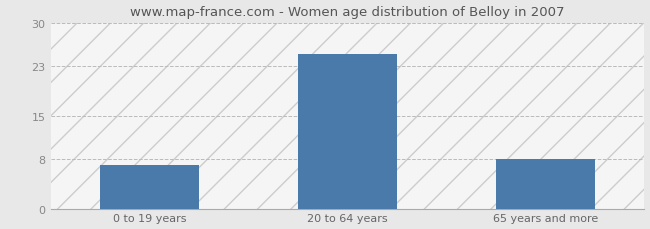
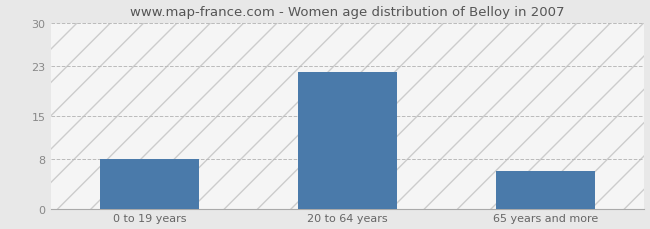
0 to 19 years: 7 -> 8
20 to 64 years: 25 -> 22
65 years and more: 8 -> 6
